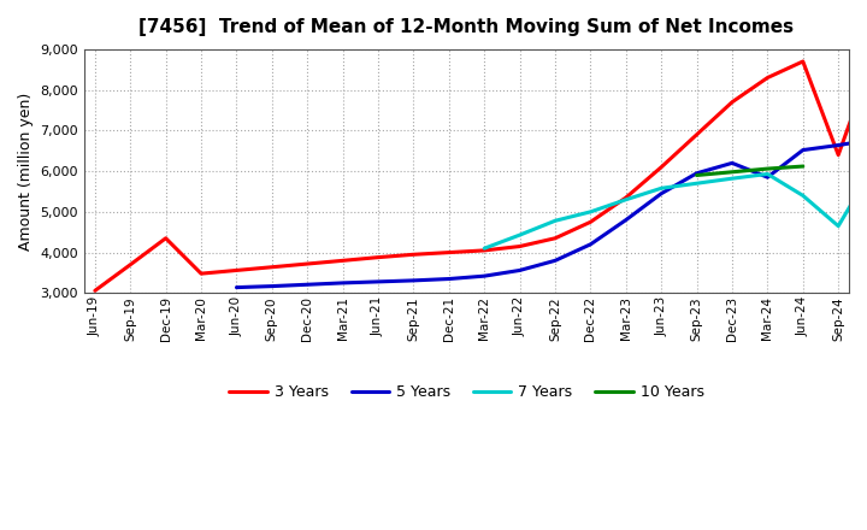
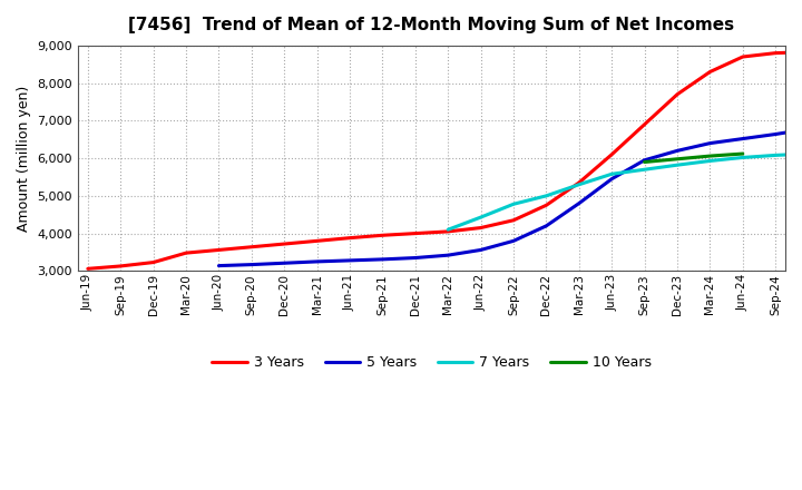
3 Years/Sep-19: 3,700 -> 3,130
3 Years/Dec-19: 4,350 -> 3,230
5 Years/Mar-24: 5,850 -> 6,400
7 Years/Jun-24: 5,400 -> 6,020
3 Years/Sep-24: 6,400 -> 8,800
7 Years/Sep-24: 4,650 -> 6,080
